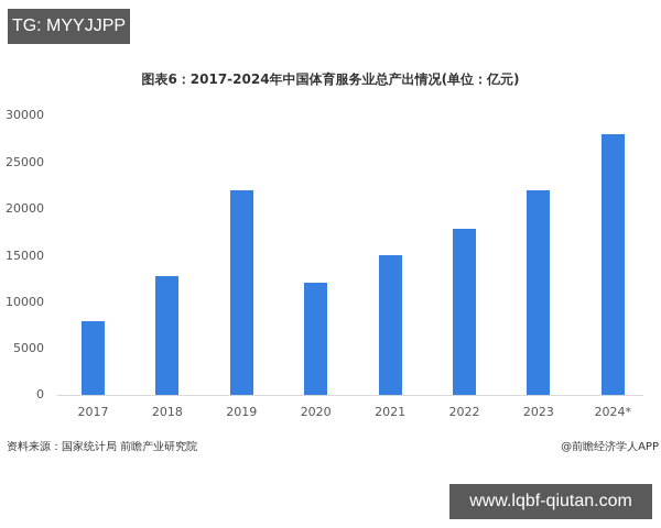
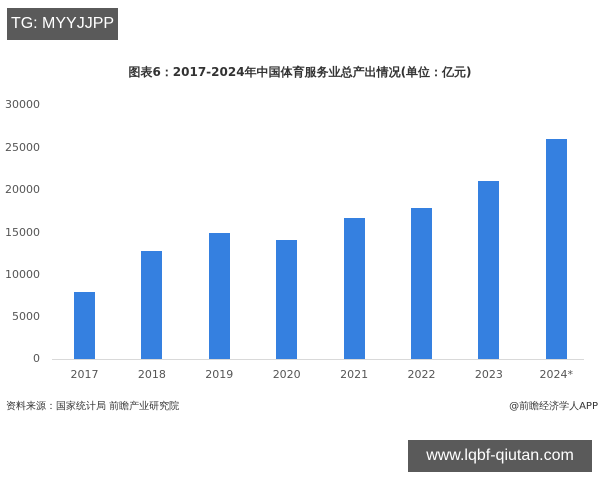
2019: 22000 -> 15000
2020: 12000 -> 14000
2021: 15000 -> 17000
2023: 22000 -> 21000
2024*: 28000 -> 26000
